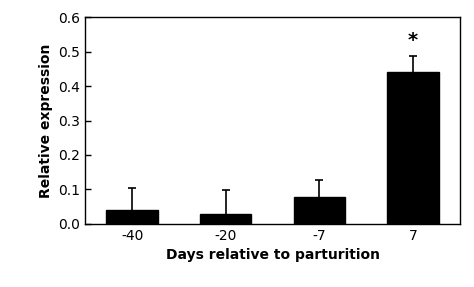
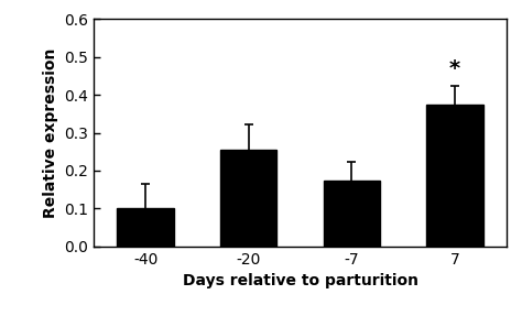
-40: 0.040 -> 0.100
-20: 0.030 -> 0.255
-7: 0.078 -> 0.175
7: 0.440 -> 0.375
